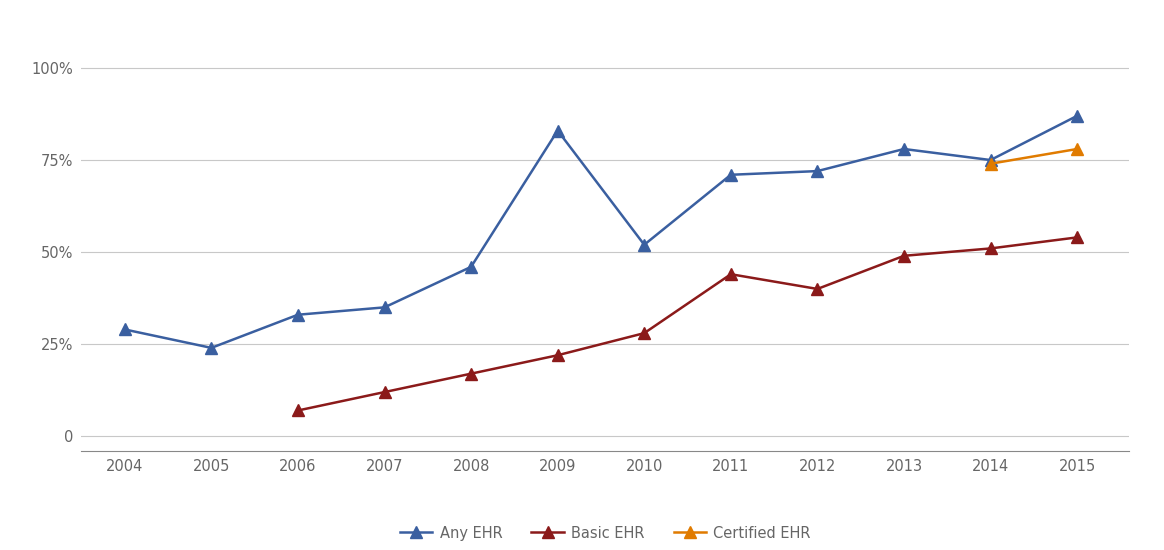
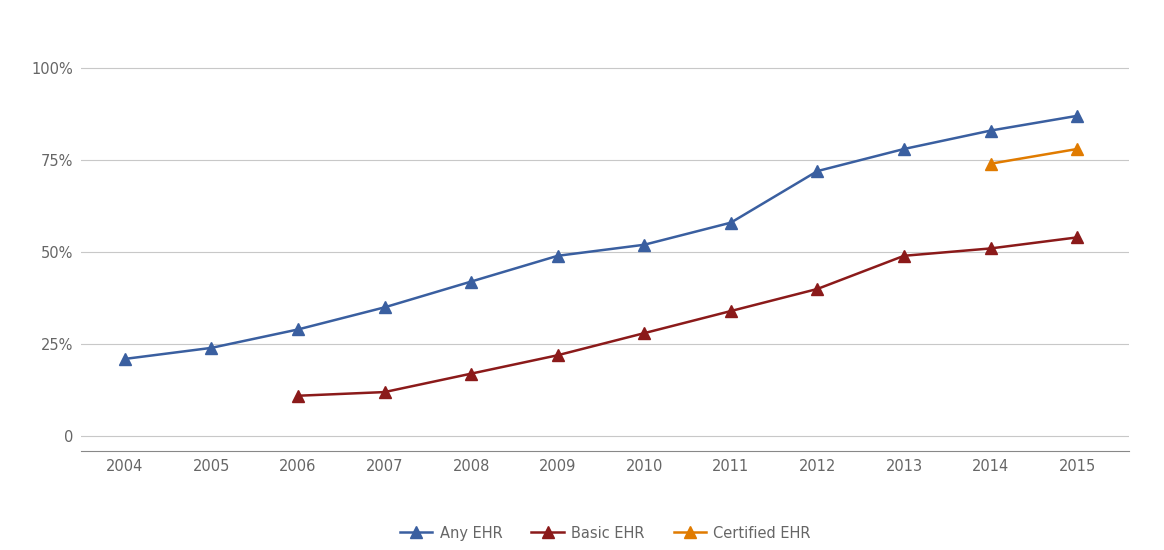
Any EHR/2004: 29% -> 21%
Any EHR/2006: 33% -> 29%
Basic EHR/2006: 7% -> 11%
Any EHR/2008: 46% -> 42%
Any EHR/2009: 83% -> 49%
Any EHR/2011: 71% -> 58%
Basic EHR/2011: 44% -> 34%
Any EHR/2014: 75% -> 83%
